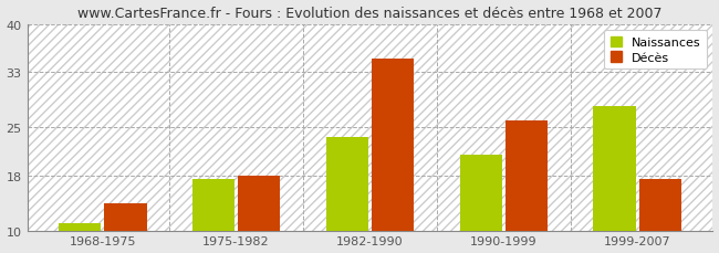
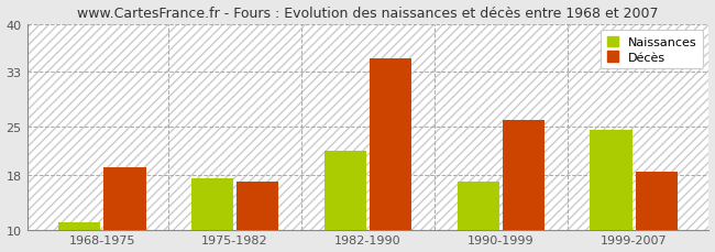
Décès/1968-1975: 14.0 -> 19.0
Décès/1975-1982: 18.0 -> 17.0
Naissances/1982-1990: 23.6 -> 21.5
Naissances/1990-1999: 21.0 -> 17.0
Naissances/1999-2007: 28.0 -> 24.5
Décès/1999-2007: 17.4 -> 18.5
